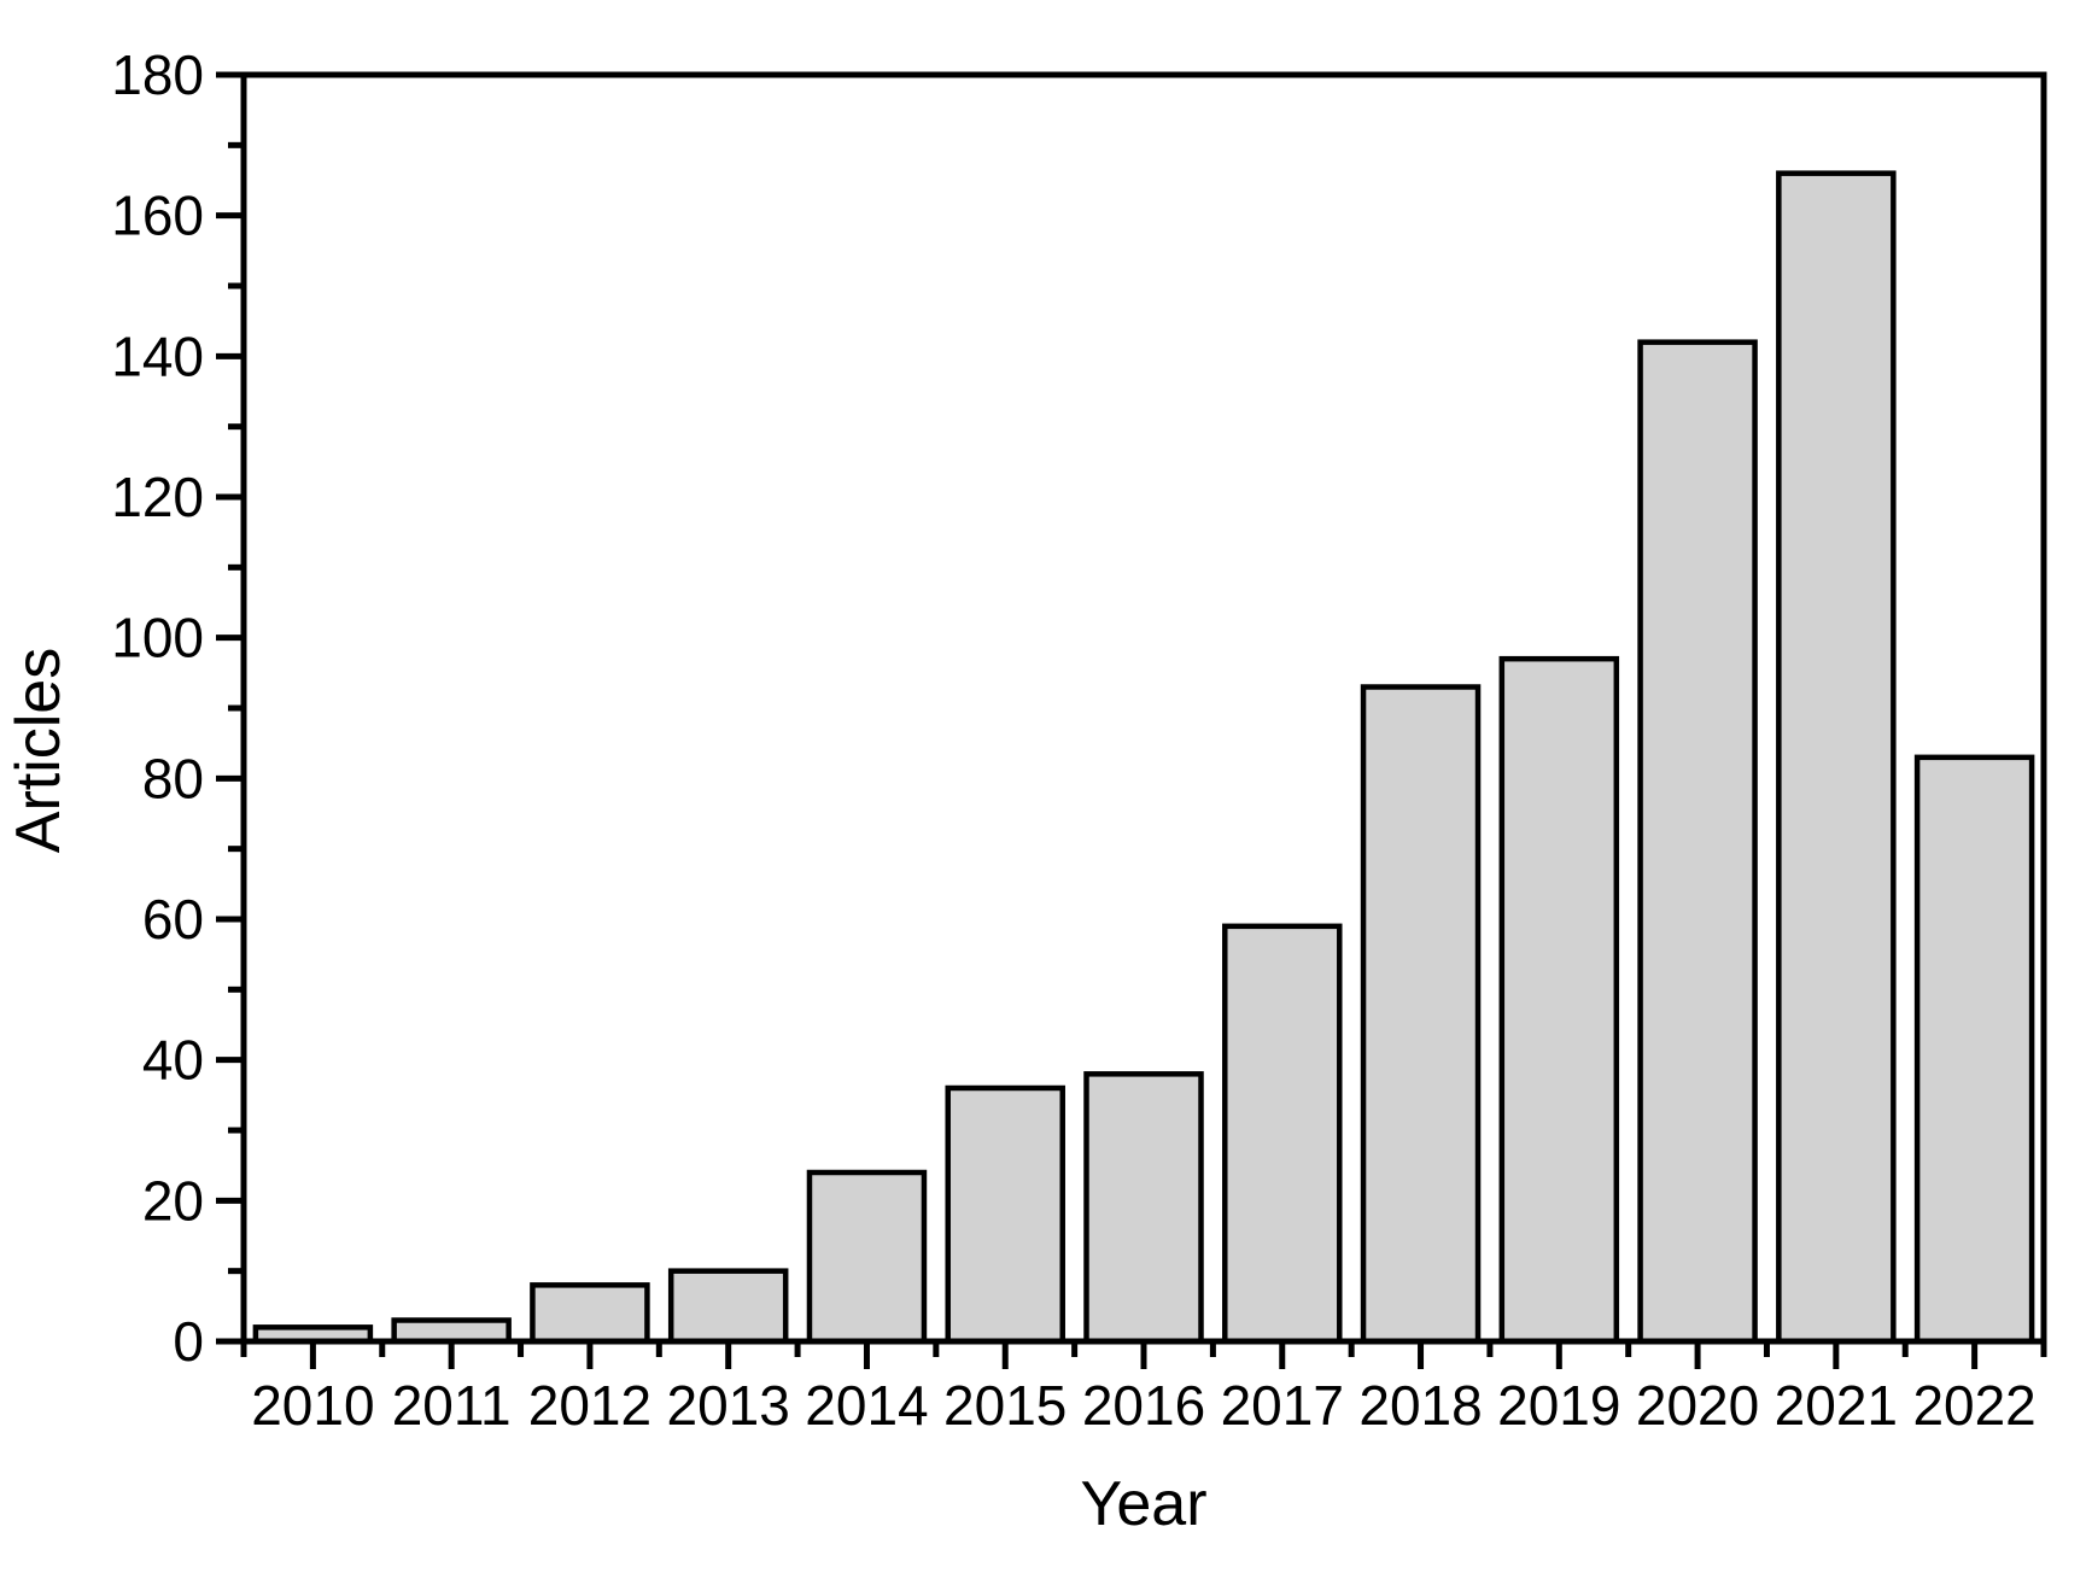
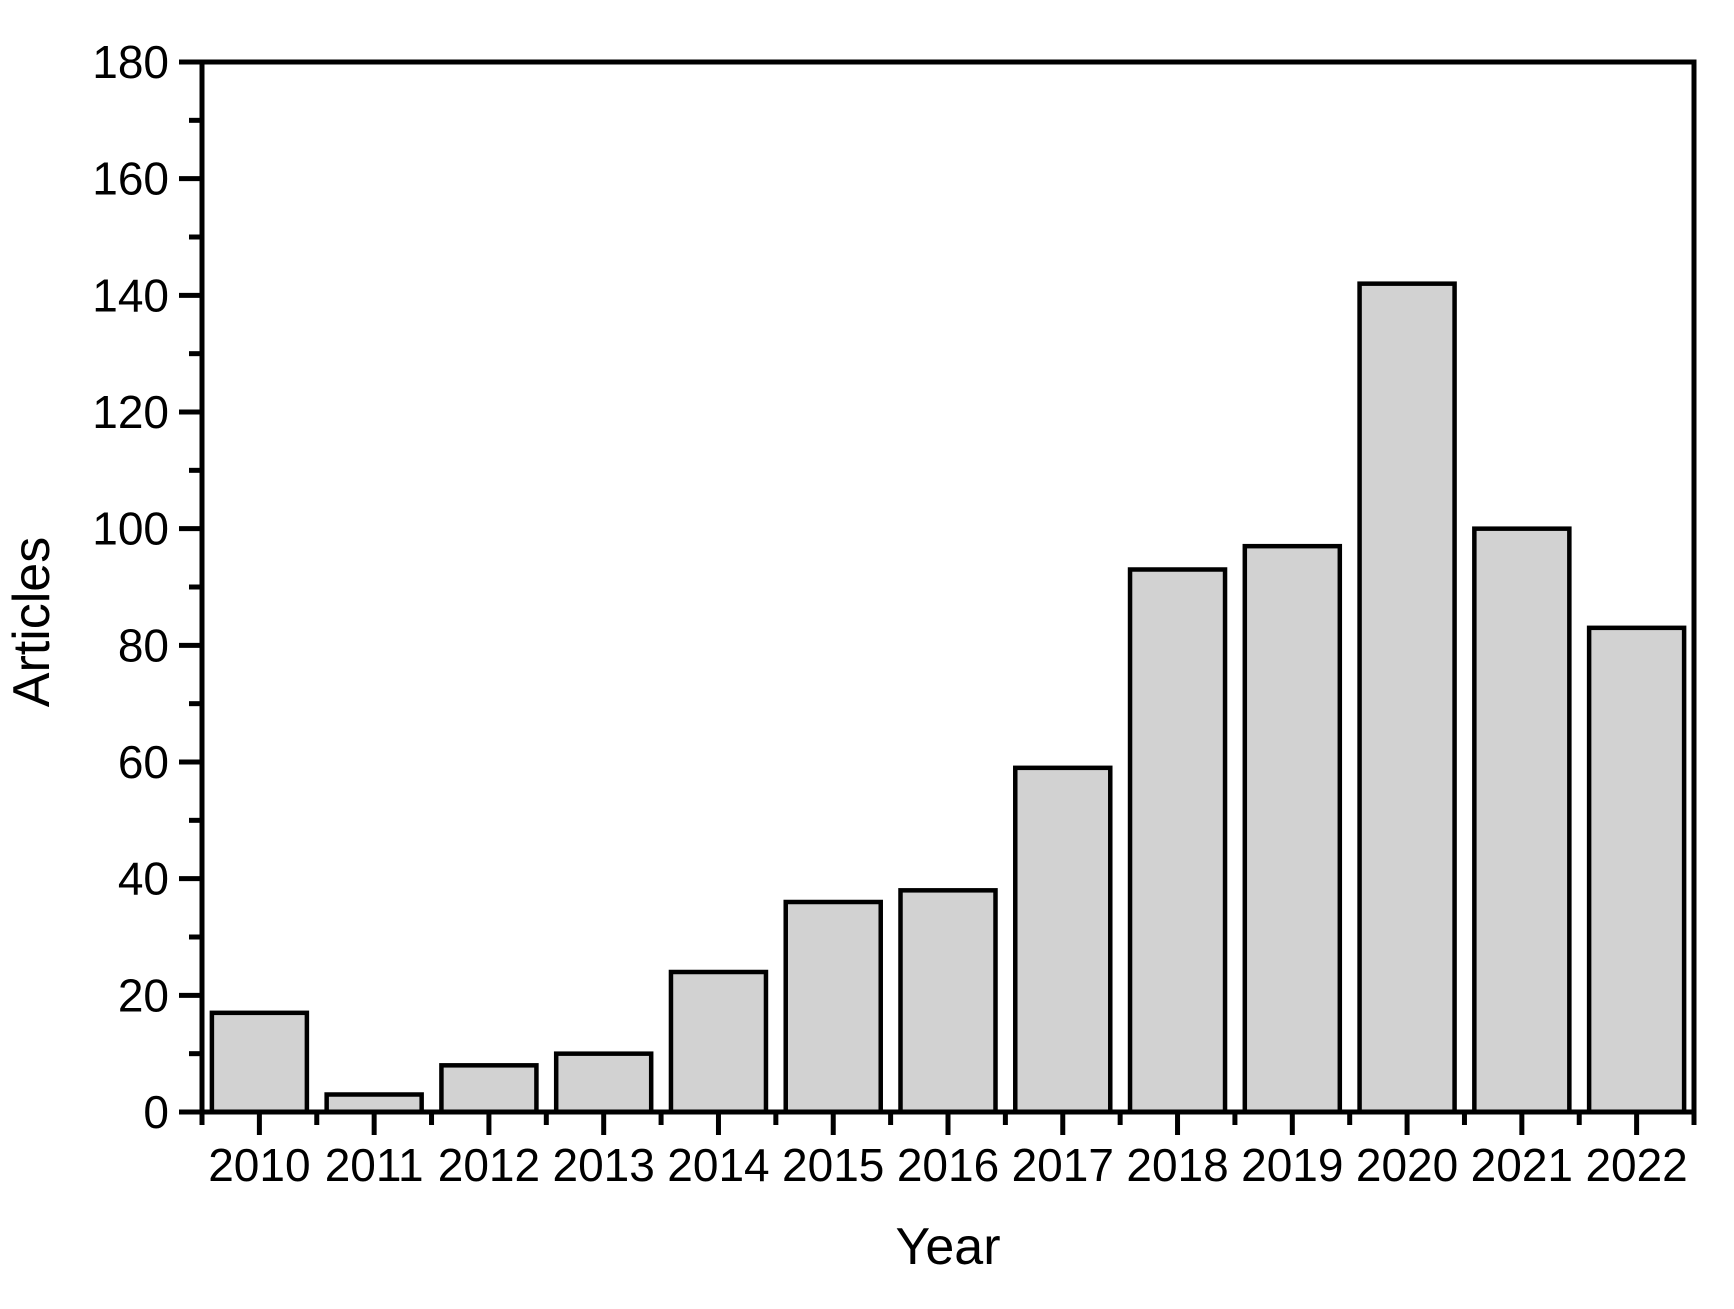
2010: 2 -> 17
2021: 166 -> 100
